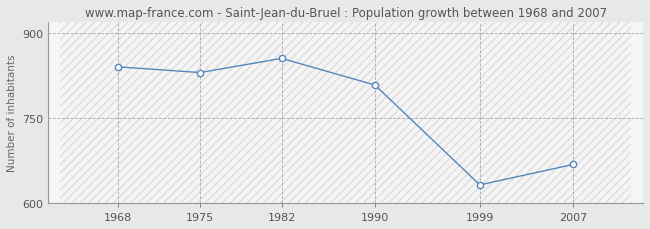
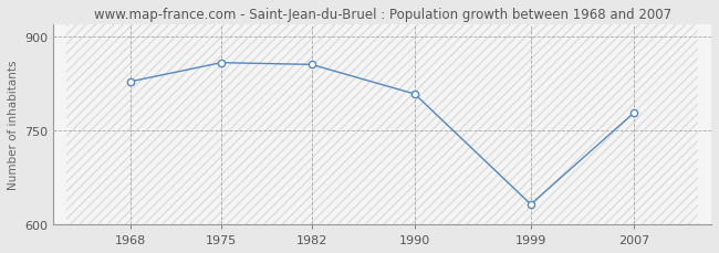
1968: 840 -> 828
1975: 830 -> 858
2007: 668 -> 778
